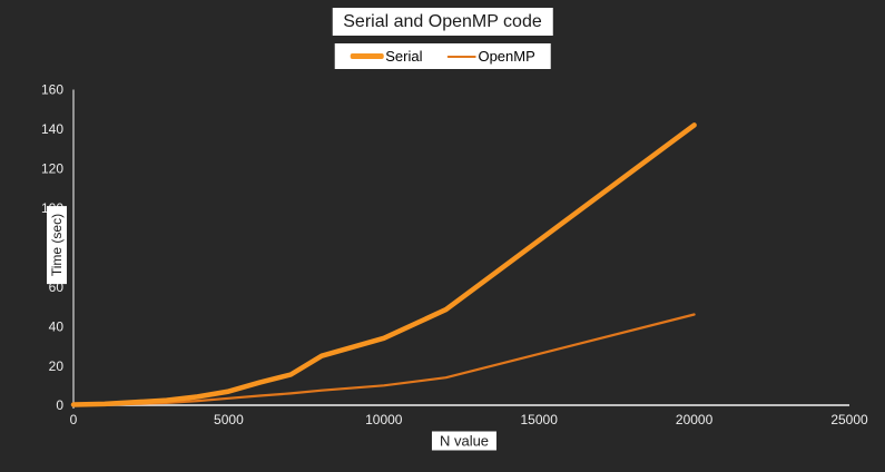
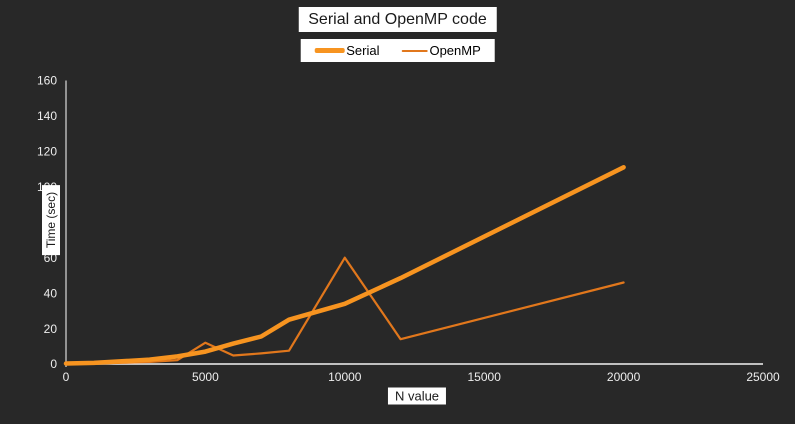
OpenMP/5000: 4 -> 12
OpenMP/10000: 10 -> 60
Serial/20000: 142 -> 111
